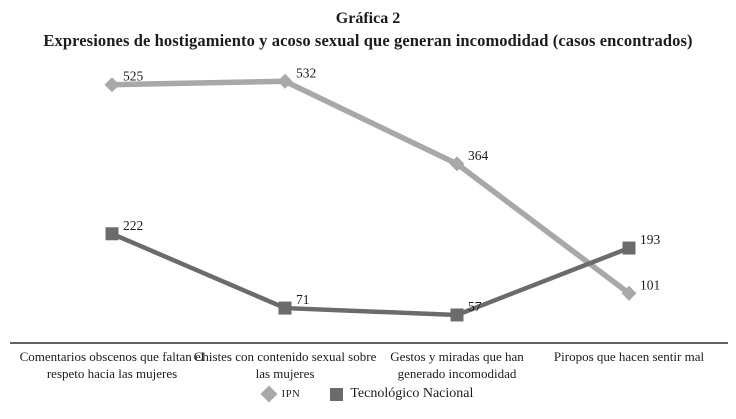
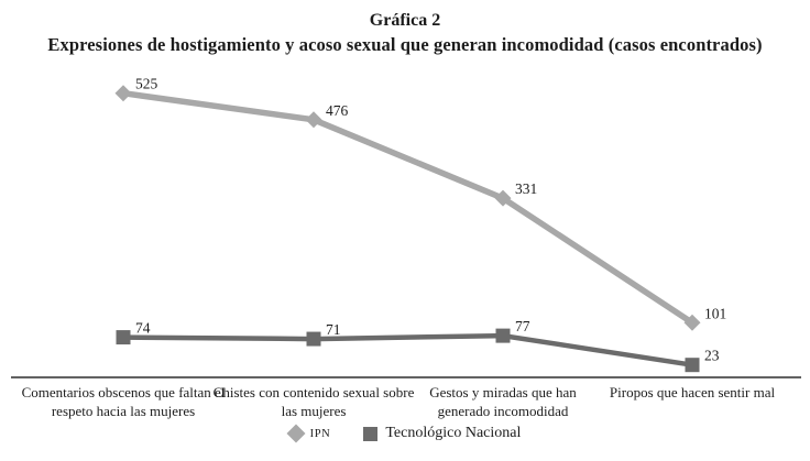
Tecnológico Nacional/Comentarios obscenos que faltan el respeto hacia las mujeres: 222 -> 74
IPN/Chistes con contenido sexual sobre las mujeres: 532 -> 476
IPN/Gestos y miradas que han generado incomodidad: 364 -> 331
Tecnológico Nacional/Gestos y miradas que han generado incomodidad: 57 -> 77
Tecnológico Nacional/Piropos que hacen sentir mal: 193 -> 23
